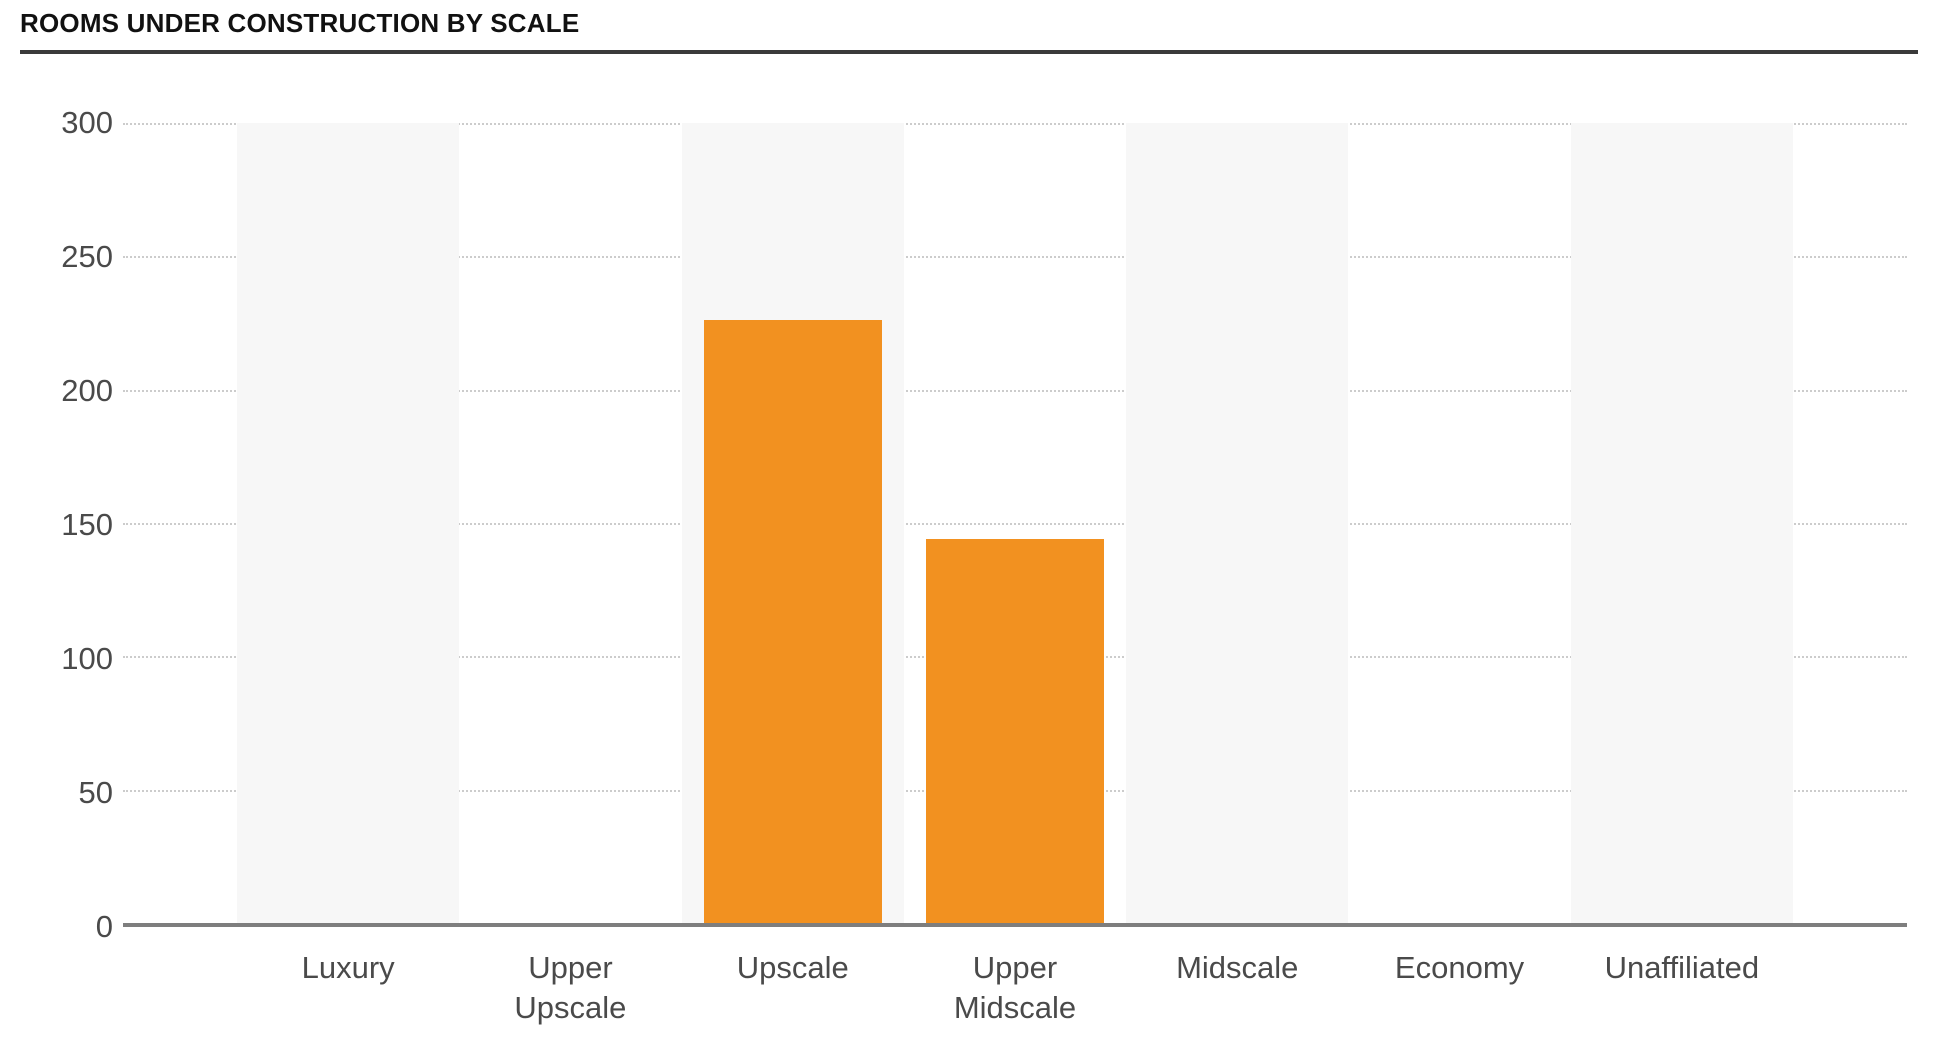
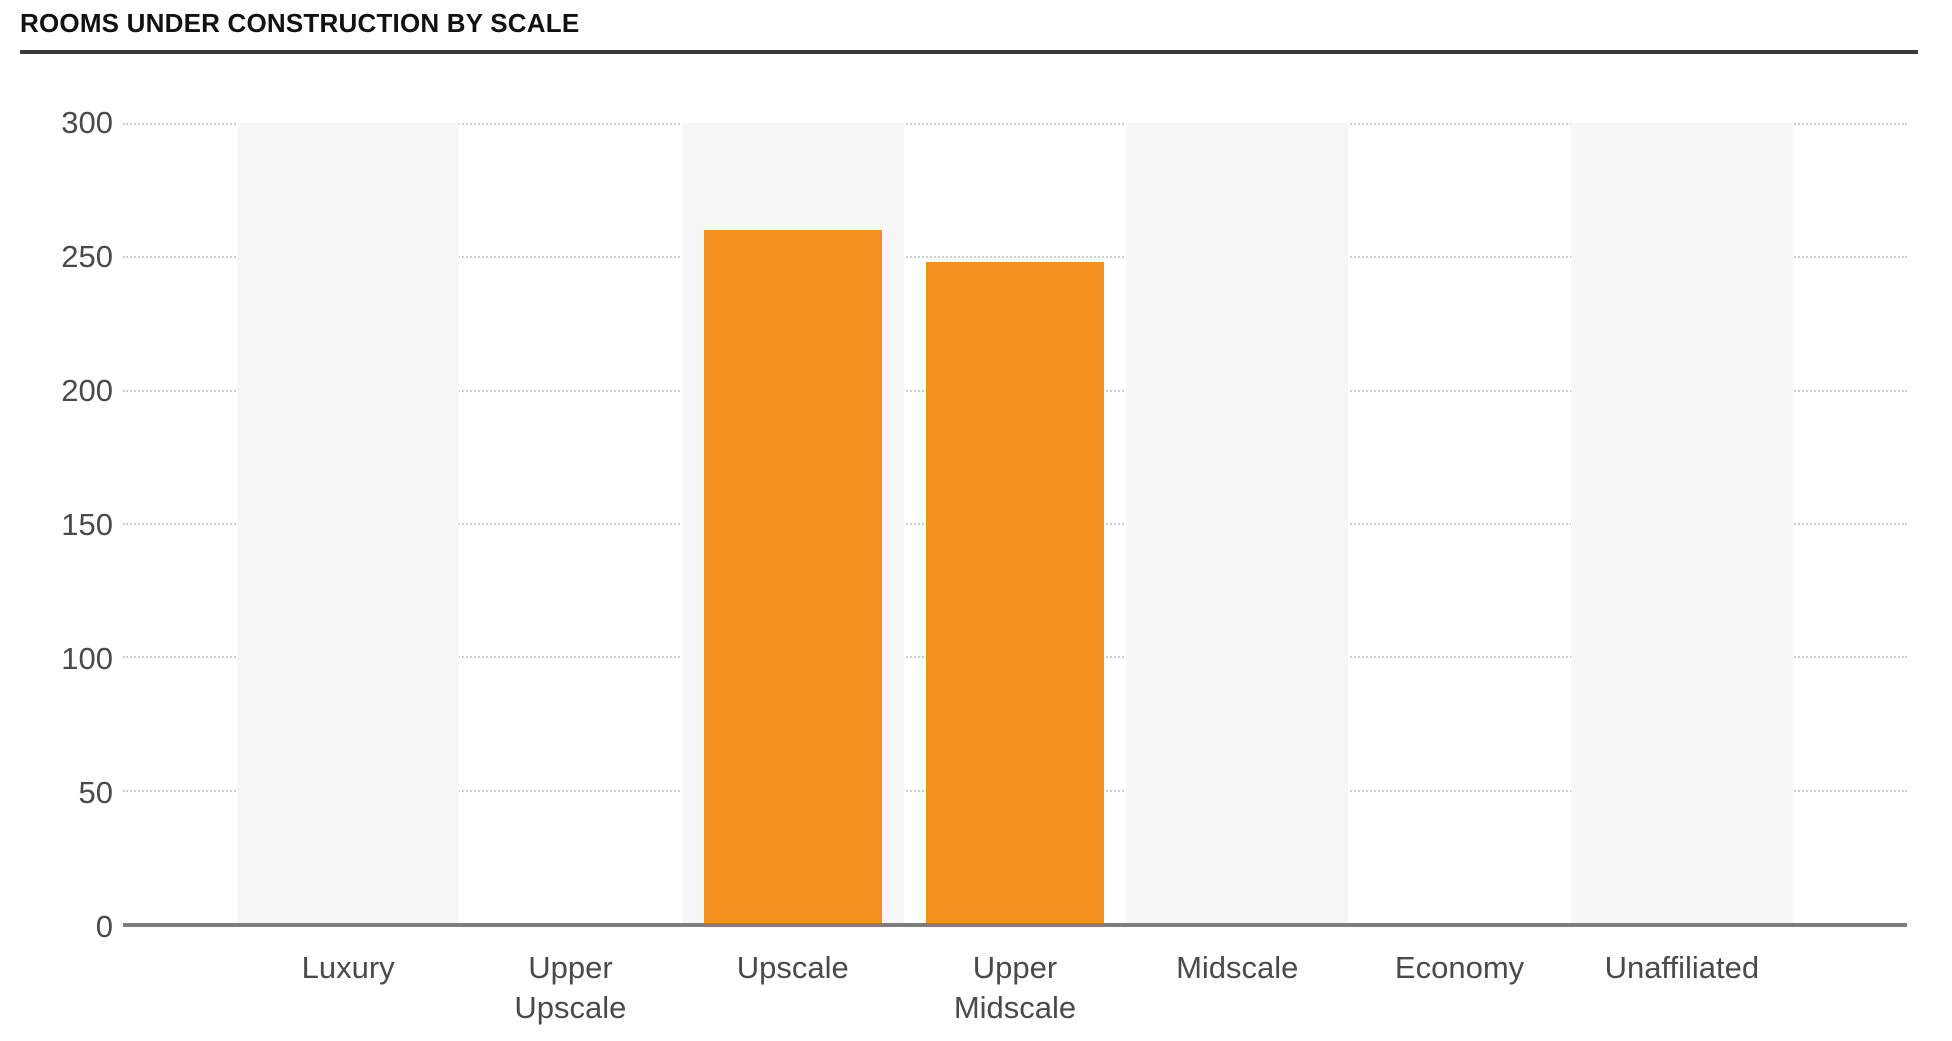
Upscale: 226 -> 260
Upper Midscale: 144 -> 248
